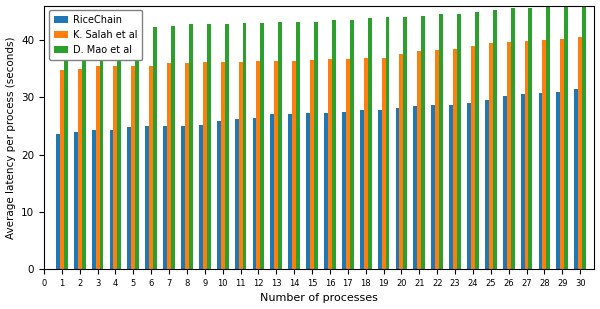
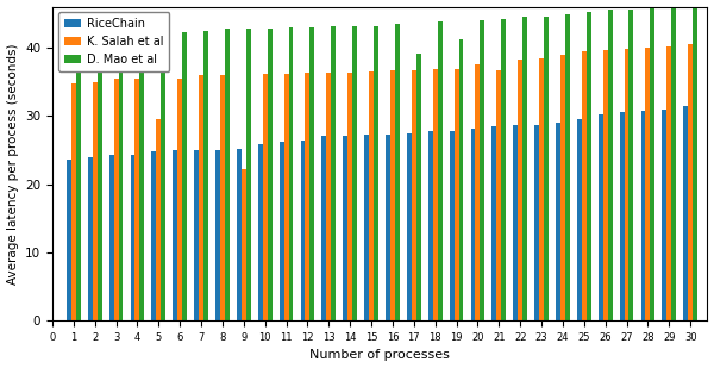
K. Salah et al/5: 35.5 -> 29.6
K. Salah et al/9: 36.2 -> 22.2
D. Mao et al/17: 43.5 -> 39.2
D. Mao et al/19: 44.0 -> 41.2
K. Salah et al/21: 38.0 -> 36.6
